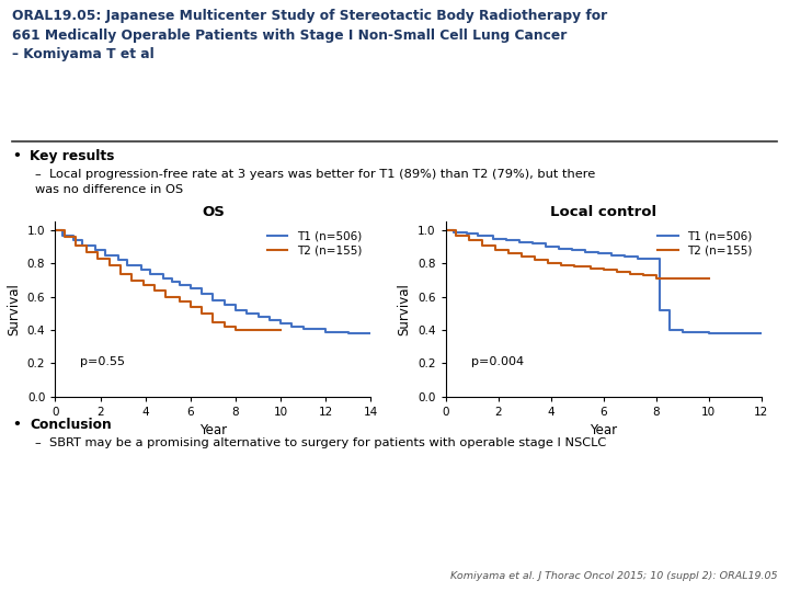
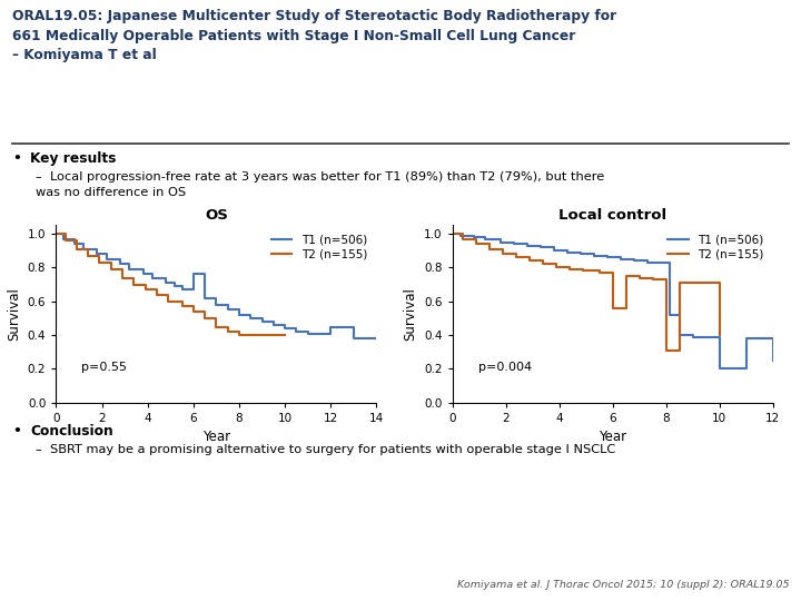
OS/T1 (n=506)/6: 0.65 -> 0.76
OS/T1 (n=506)/12: 0.39 -> 0.45
Local control/T2 (n=155)/6: 0.76 -> 0.56
Local control/T2 (n=155)/8: 0.71 -> 0.31
Local control/T1 (n=506)/10: 0.38 -> 0.20
Local control/T2 (n=155)/10: 0.71 -> 0.40
Local control/T1 (n=506)/12: 0.38 -> 0.25
